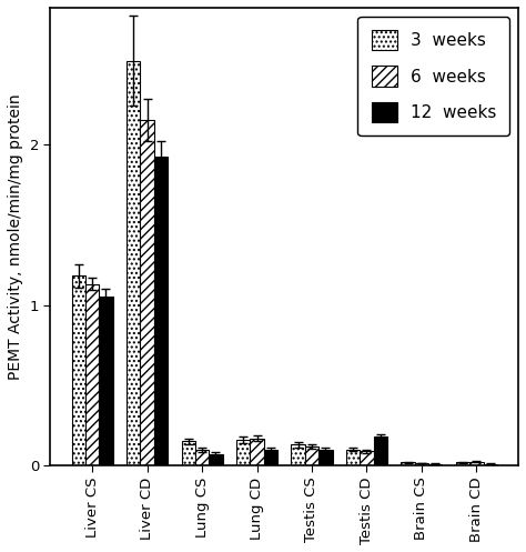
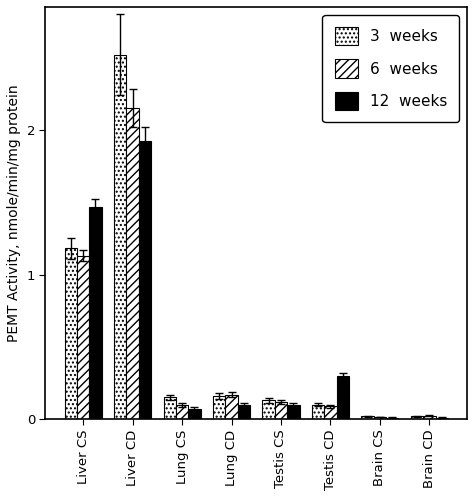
12 weeks/Liver CS: 1.05 -> 1.47
12 weeks/Testis CD: 0.18 -> 0.30
